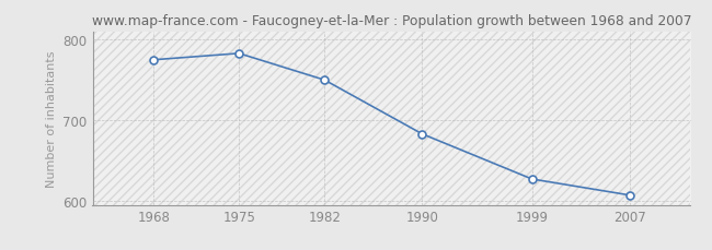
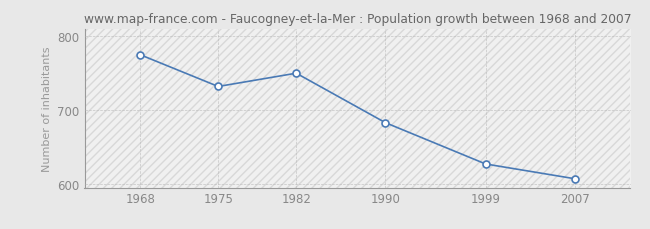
1975: 783 -> 732
